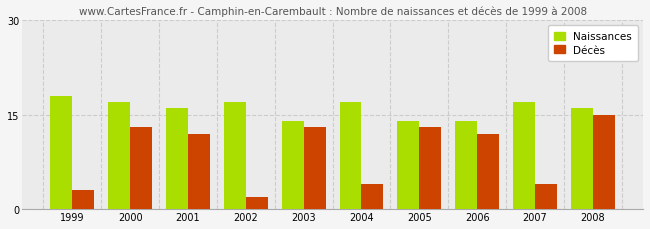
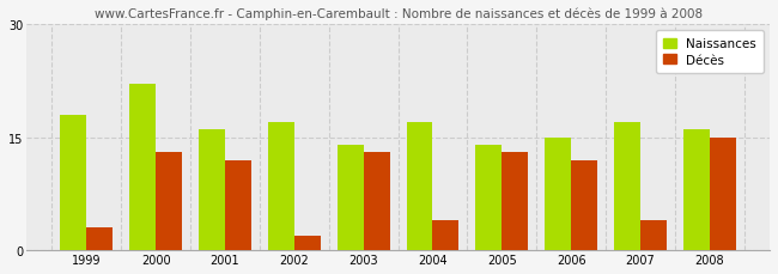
Naissances/2000: 17 -> 22
Naissances/2006: 14 -> 15
